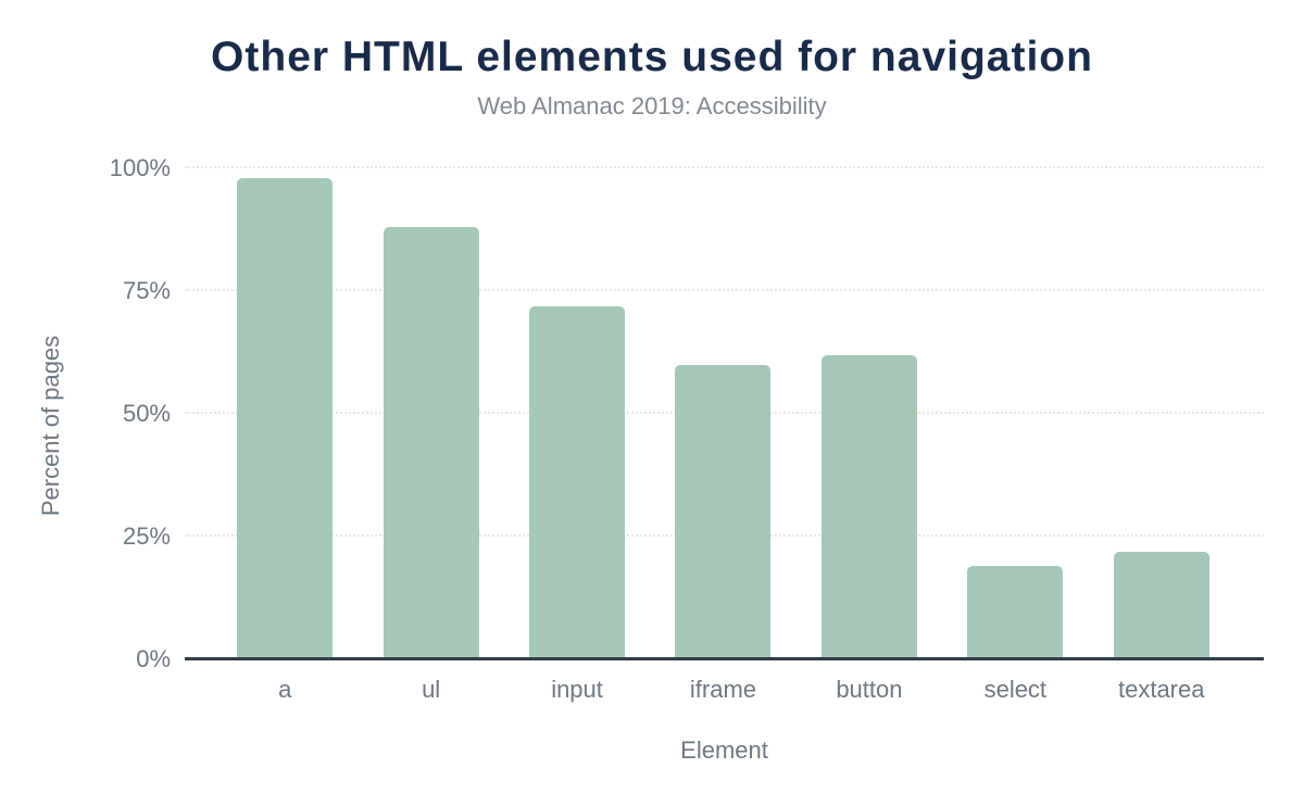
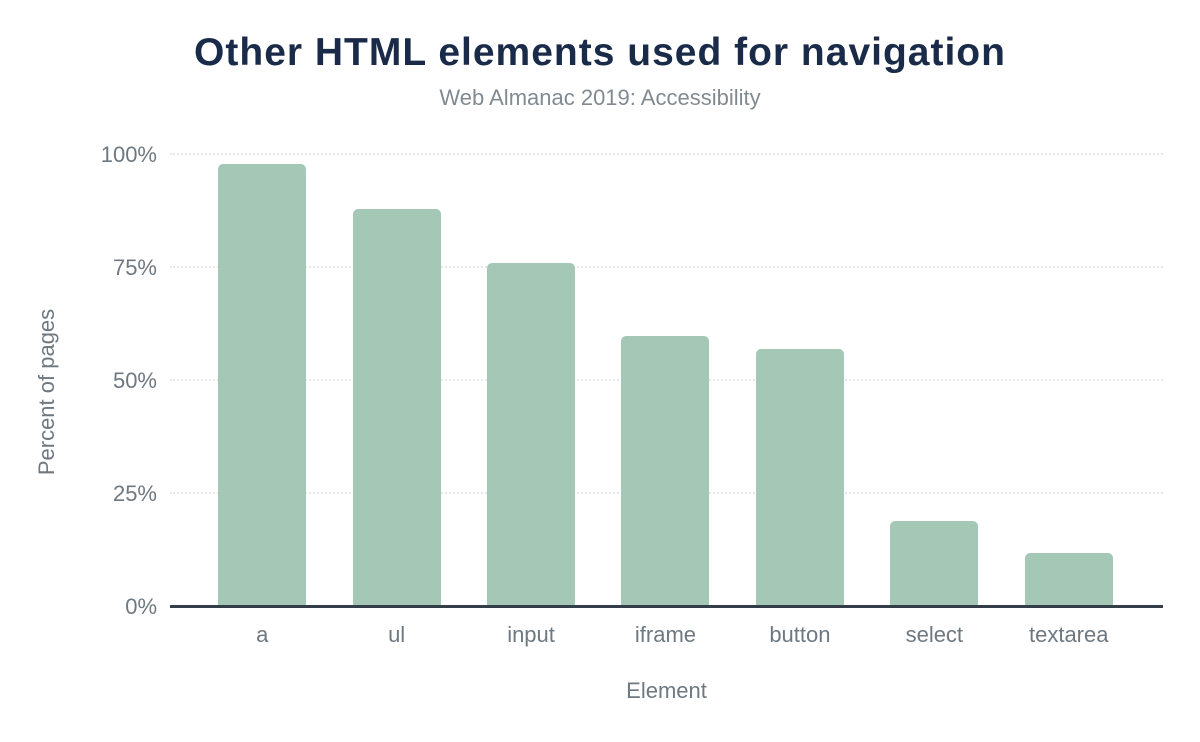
input: 72% -> 76%
button: 62% -> 57%
textarea: 22% -> 12%
